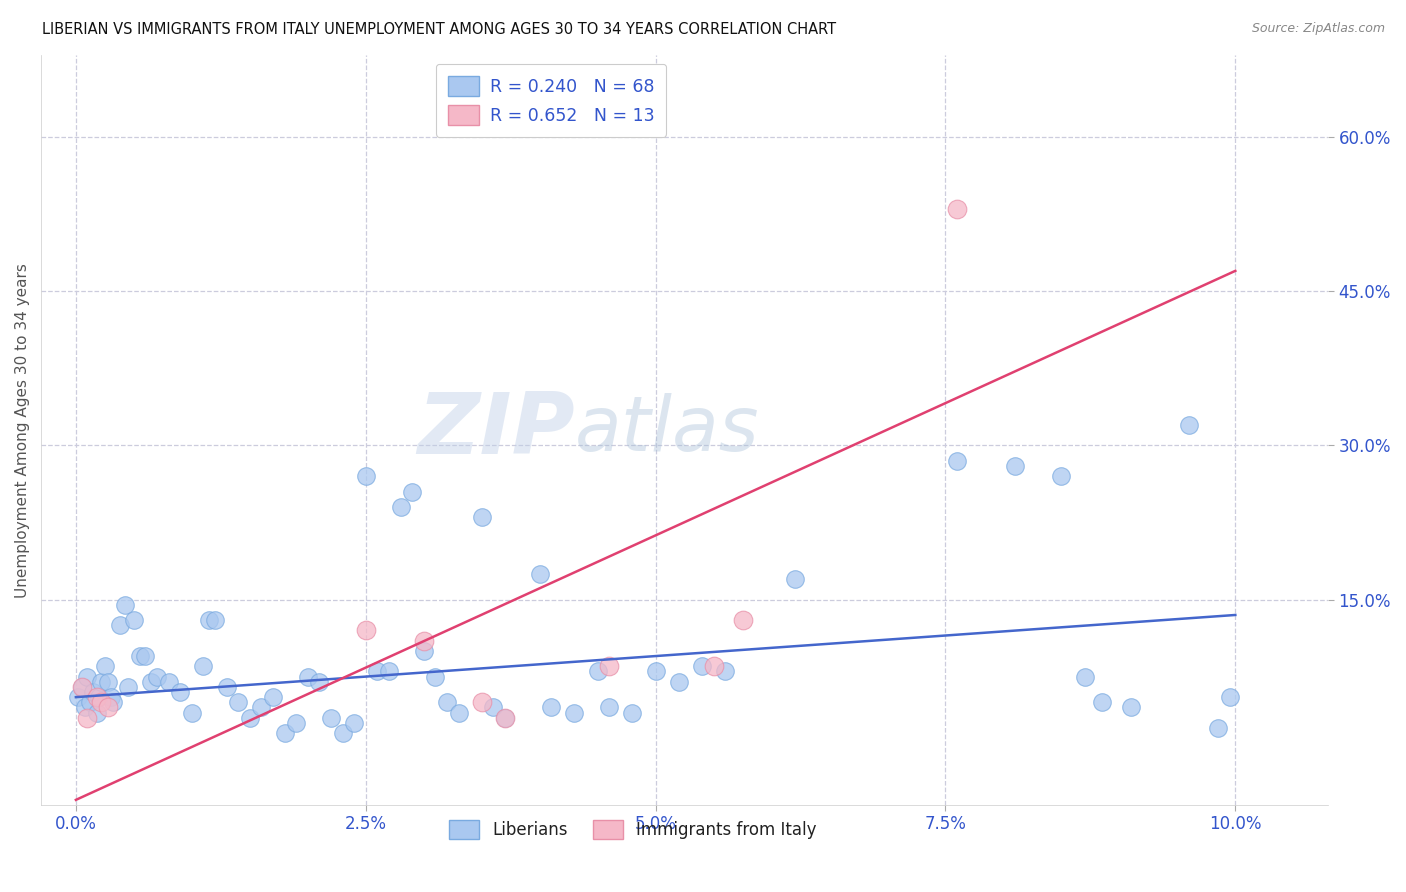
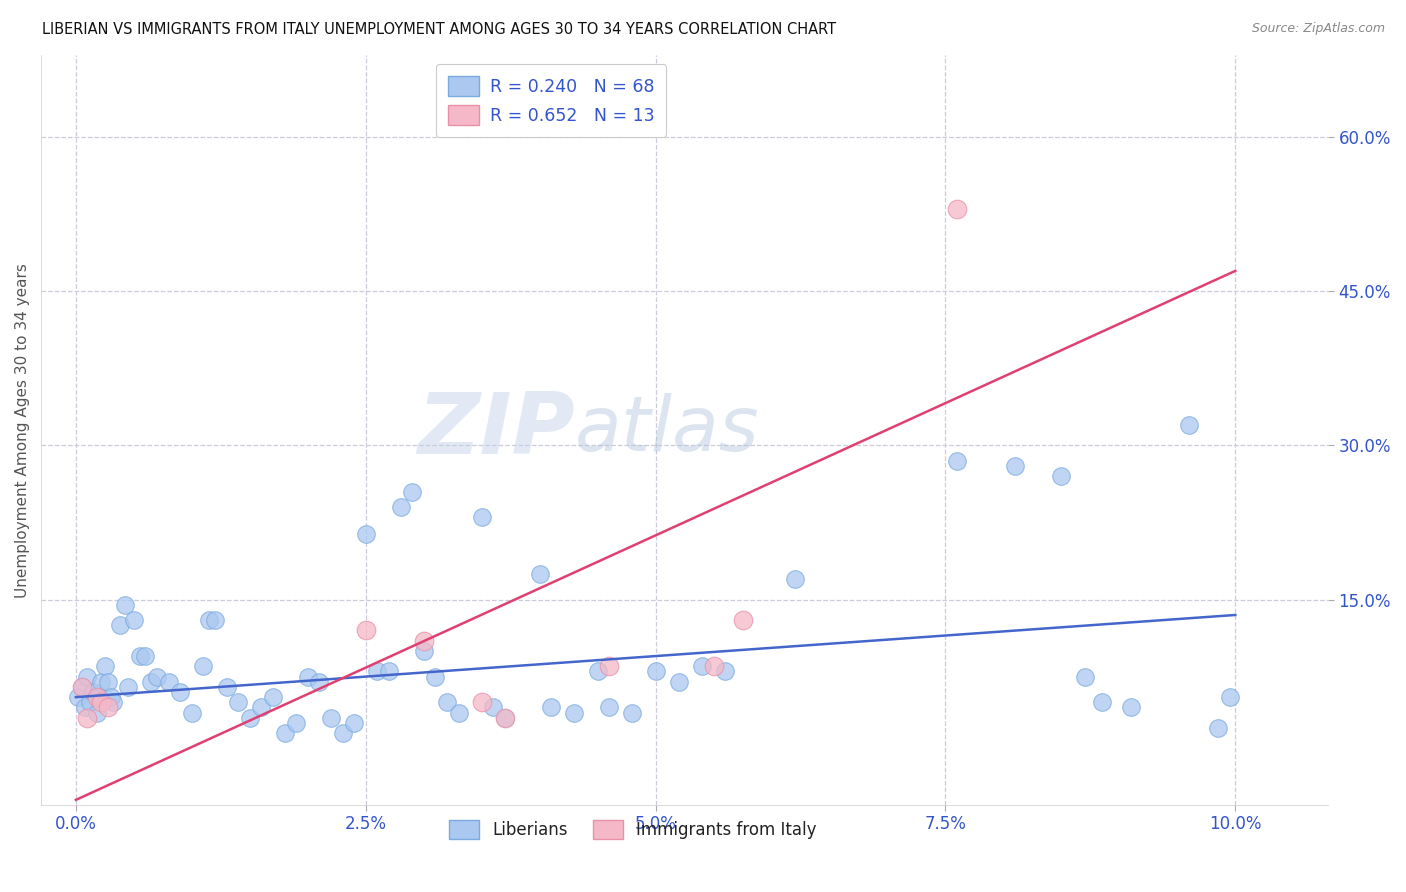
Liberians/2.5%: 27.0% -> 21.4%
